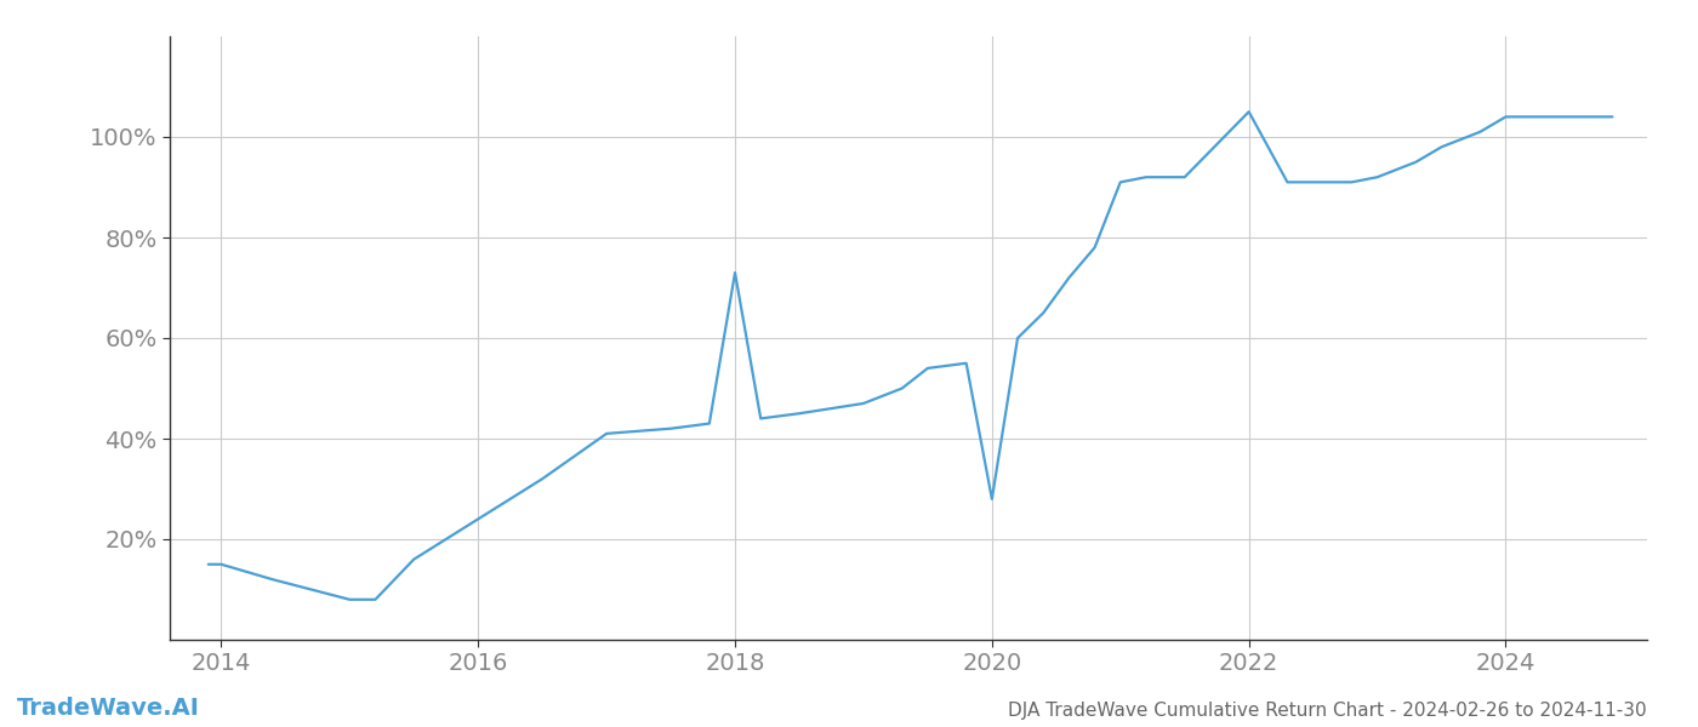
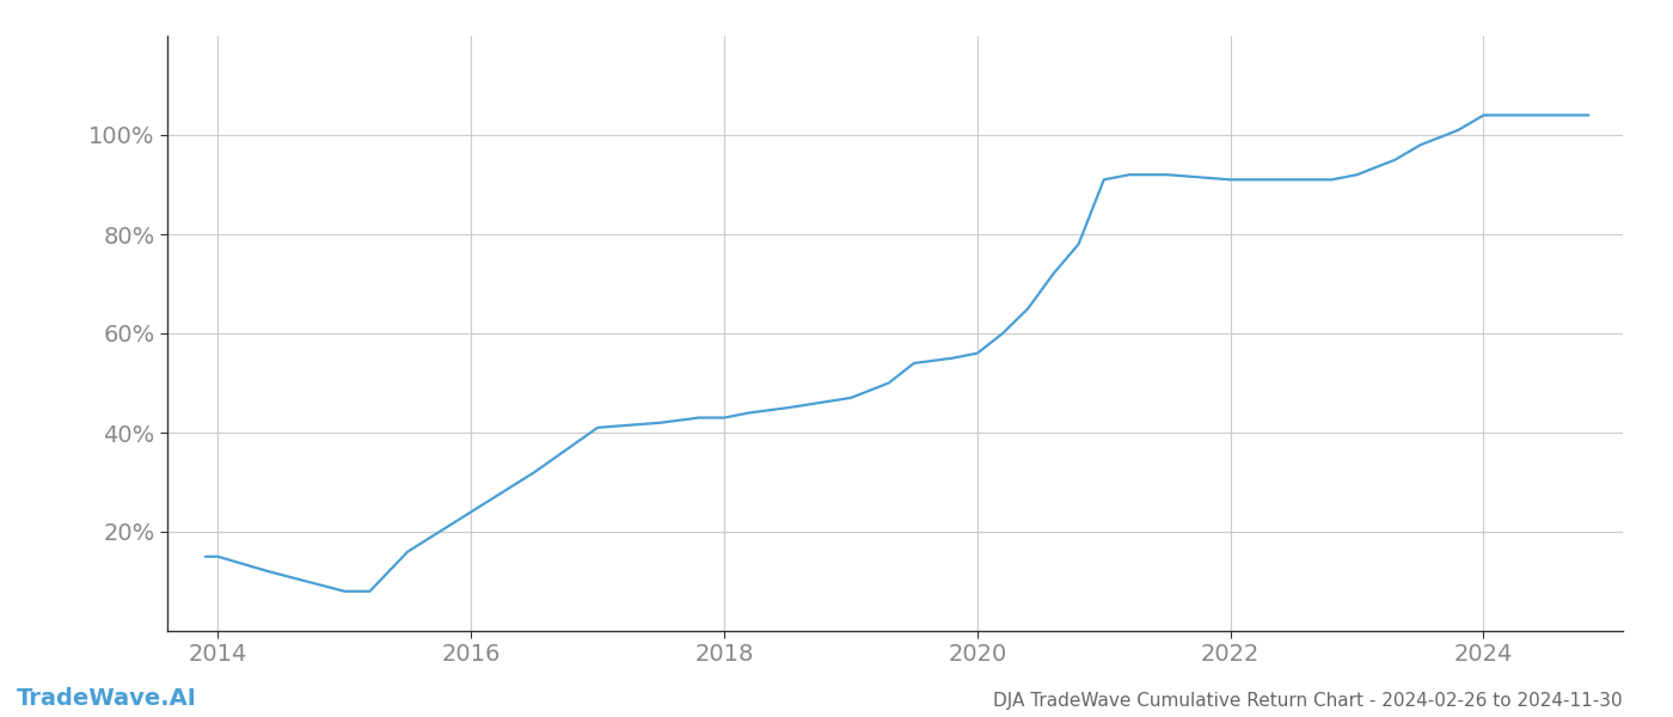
2018: 73% -> 43%
2020: 28% -> 56%
2022: 105% -> 91%
